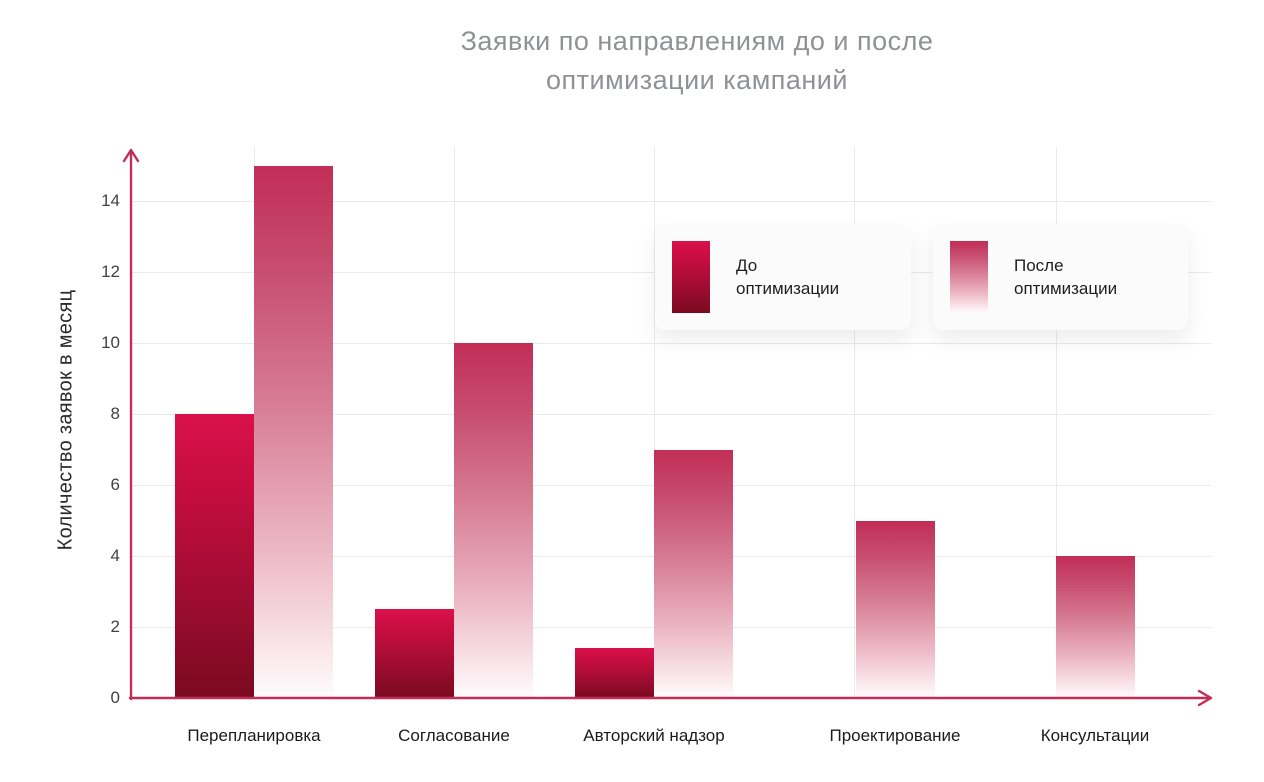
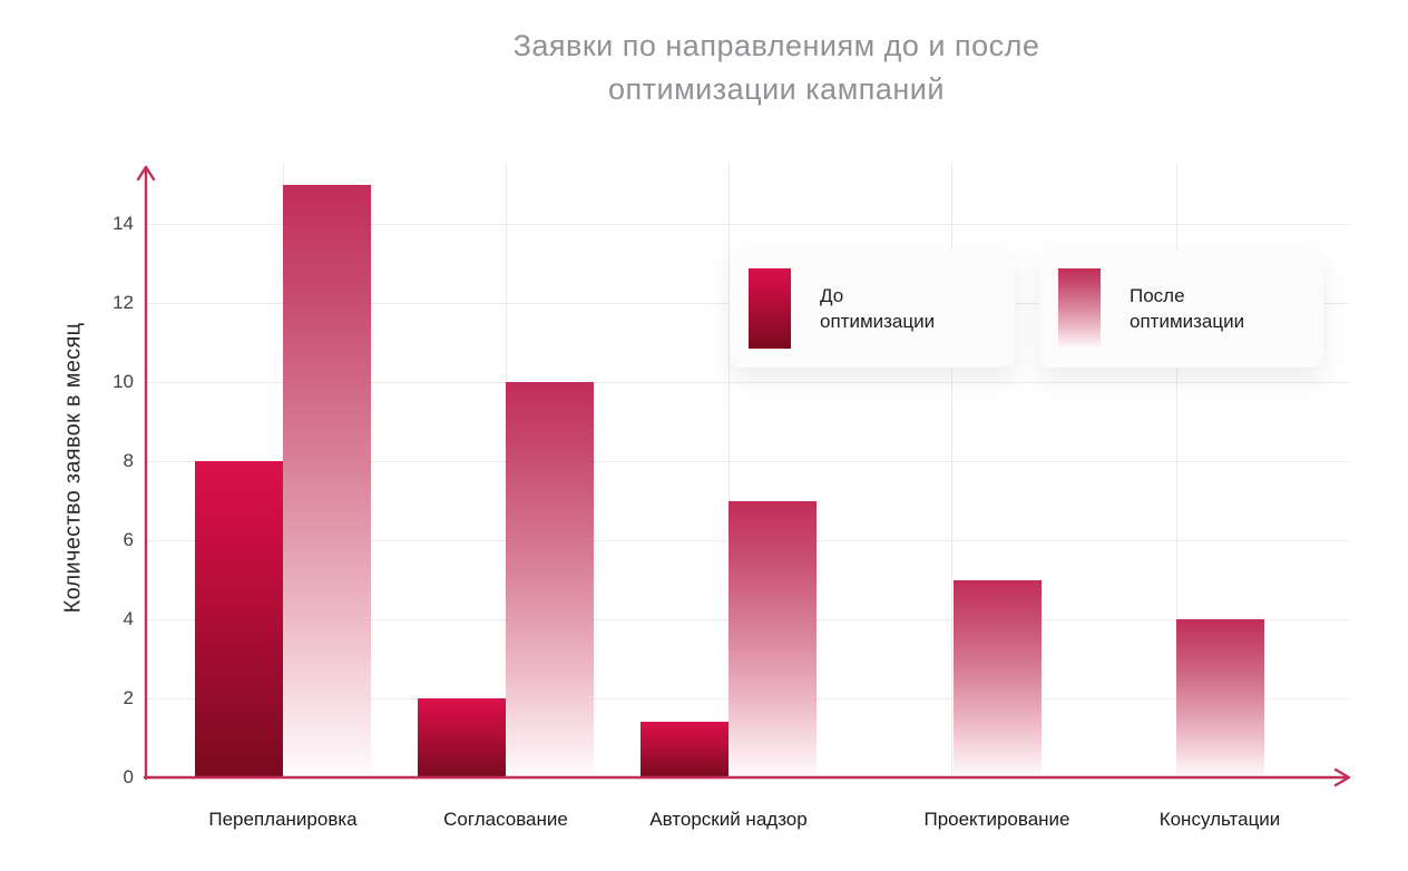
До оптимизации/Согласование: 2.5 -> 2.0
